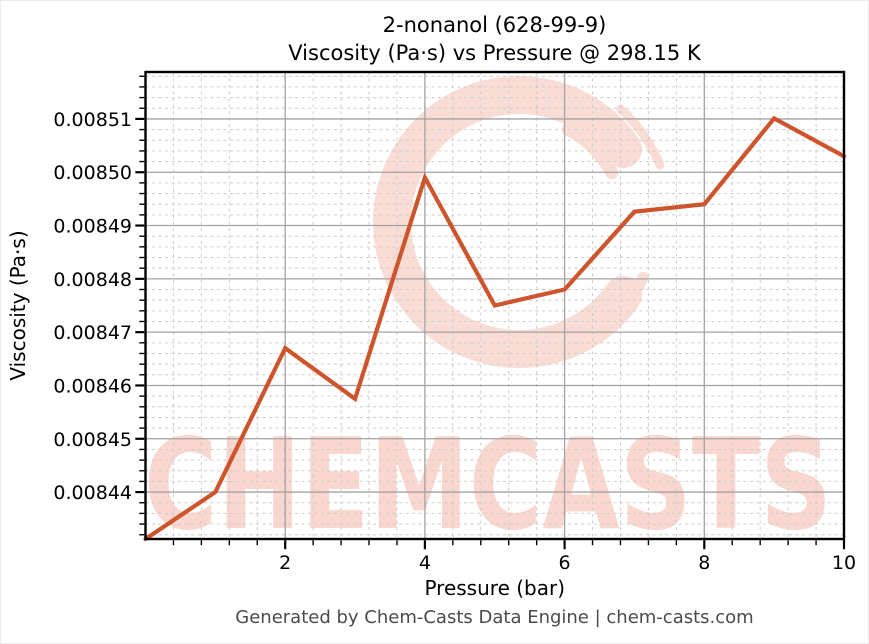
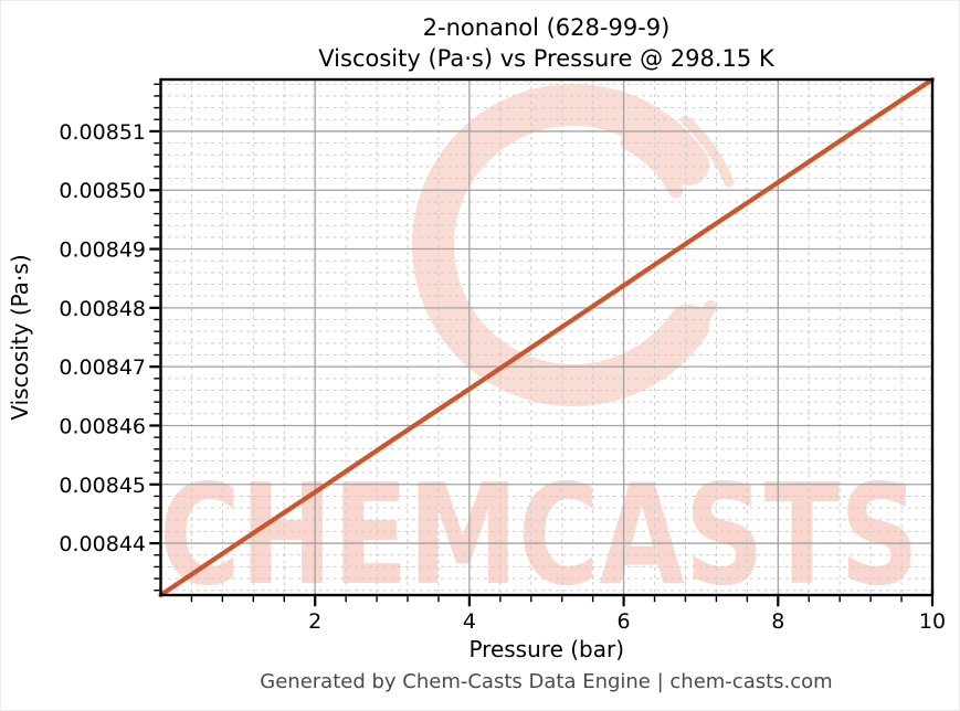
2: 0.008467 -> 0.008449
4: 0.008499 -> 0.008466
6: 0.008478 -> 0.008484
8: 0.008494 -> 0.008501
10: 0.008503 -> 0.008519
